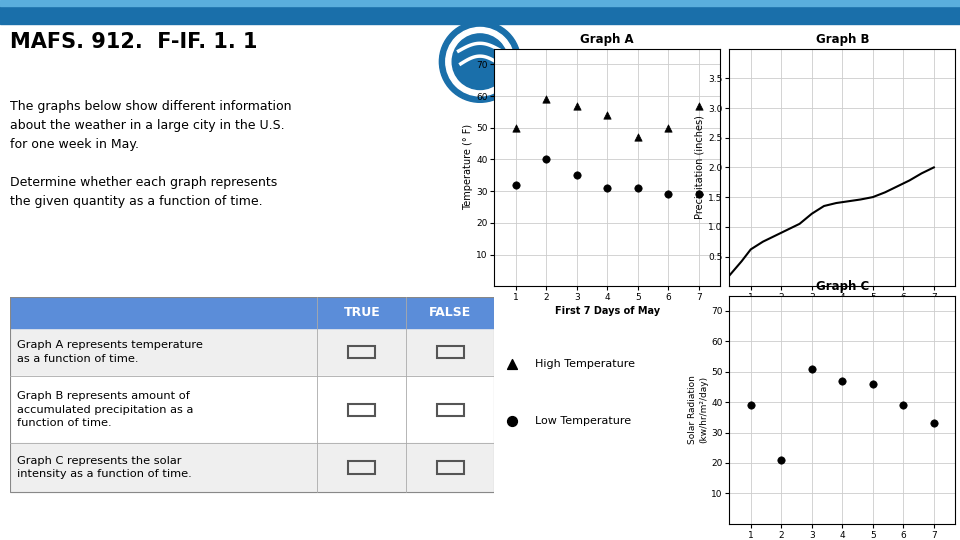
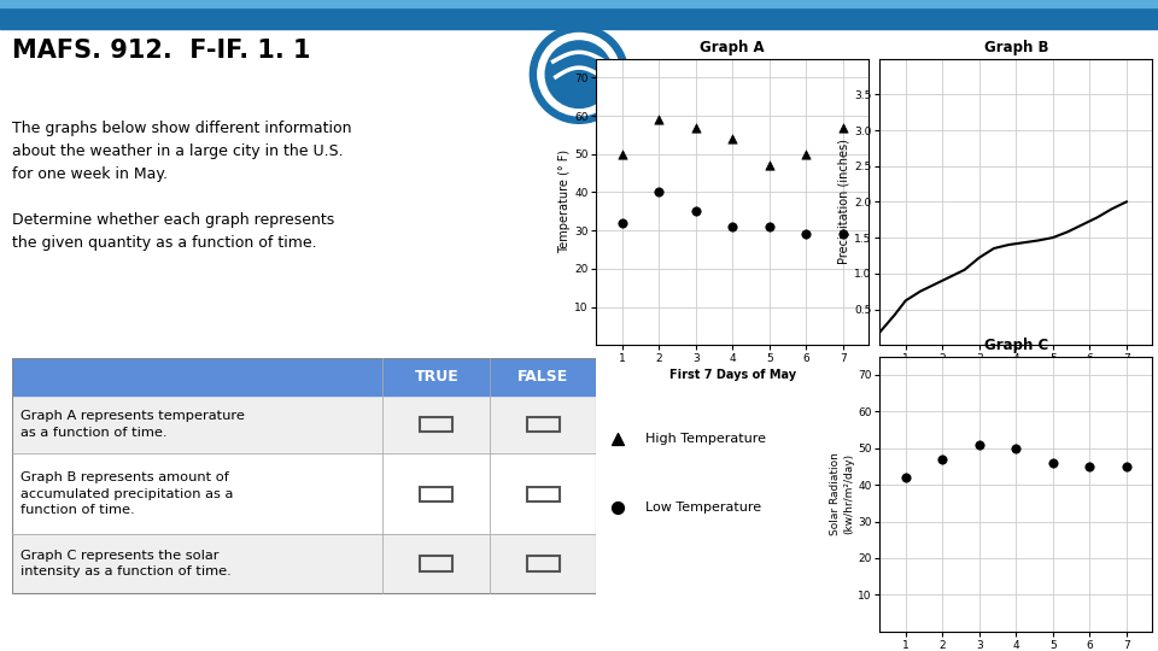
Graph C/1: 39 -> 42
Graph C/2: 21 -> 47
Graph C/4: 47 -> 50
Graph C/6: 39 -> 45
Graph C/7: 33 -> 45
